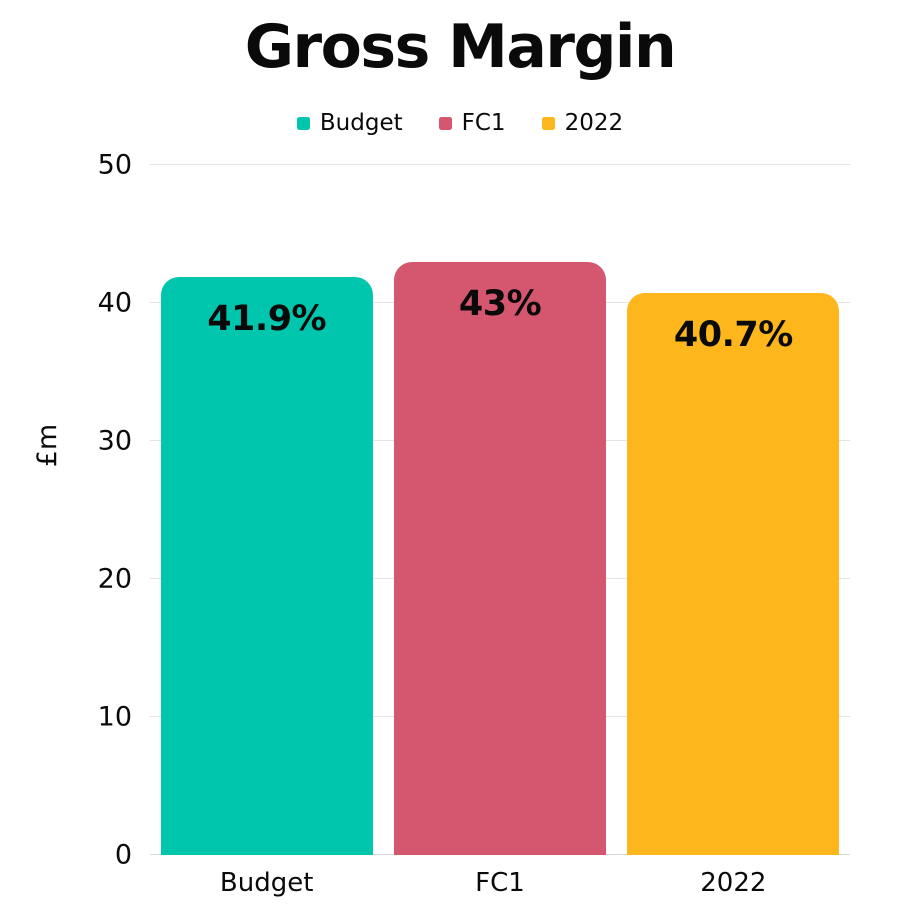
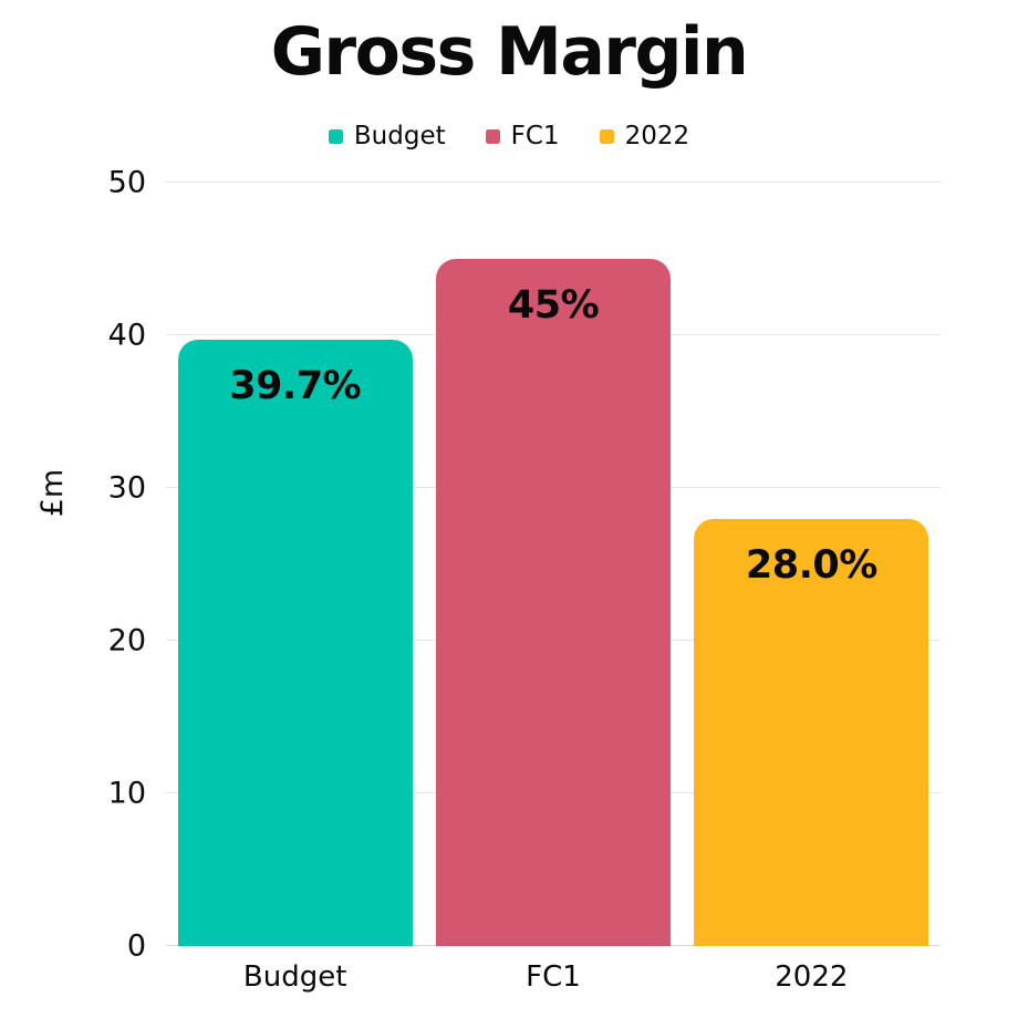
Budget: 41.9% -> 39.7%
FC1: 43% -> 45%
2022: 40.7% -> 28.0%
